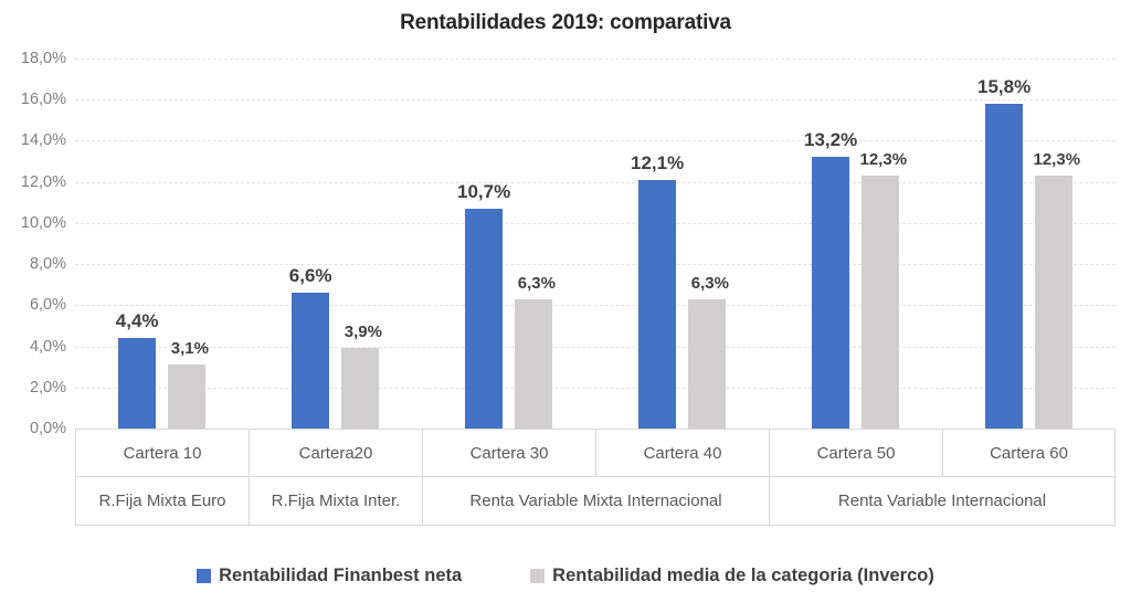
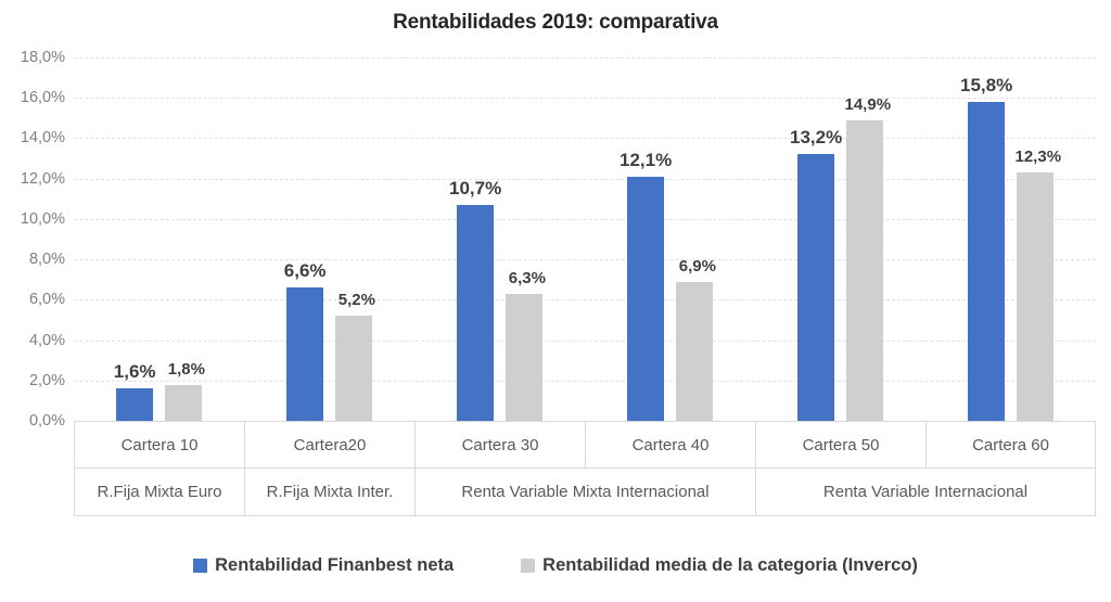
Rentabilidad Finanbest neta/Cartera 10: 4,4% -> 1,6%
Rentabilidad media de la categoria (Inverco)/Cartera 10: 3,1% -> 1,8%
Rentabilidad media de la categoria (Inverco)/Cartera20: 3,9% -> 5,2%
Rentabilidad media de la categoria (Inverco)/Cartera 40: 6,3% -> 6,9%
Rentabilidad media de la categoria (Inverco)/Cartera 50: 12,3% -> 14,9%
